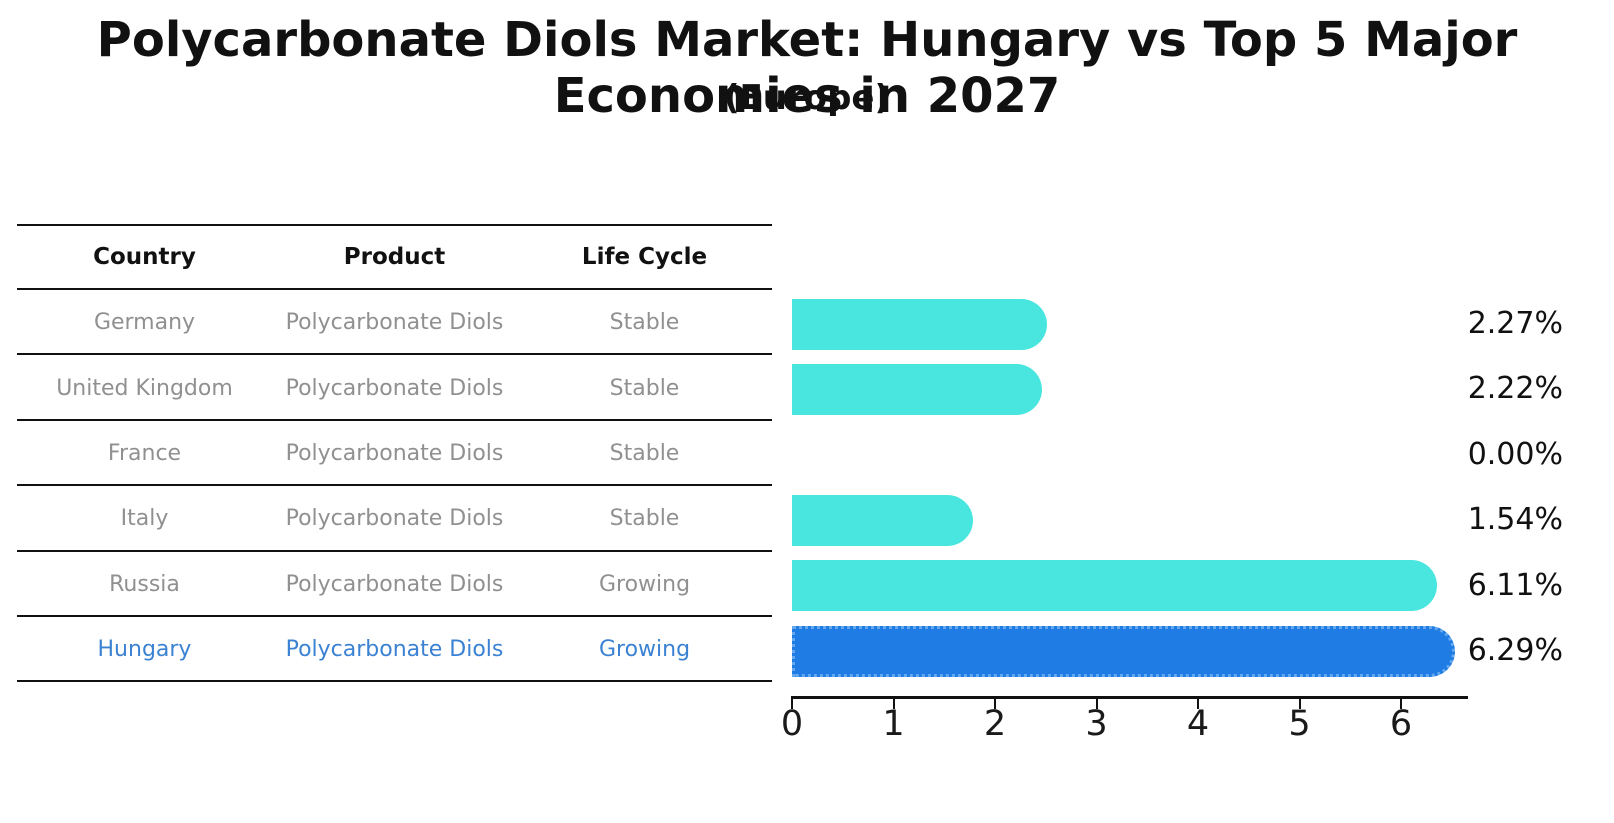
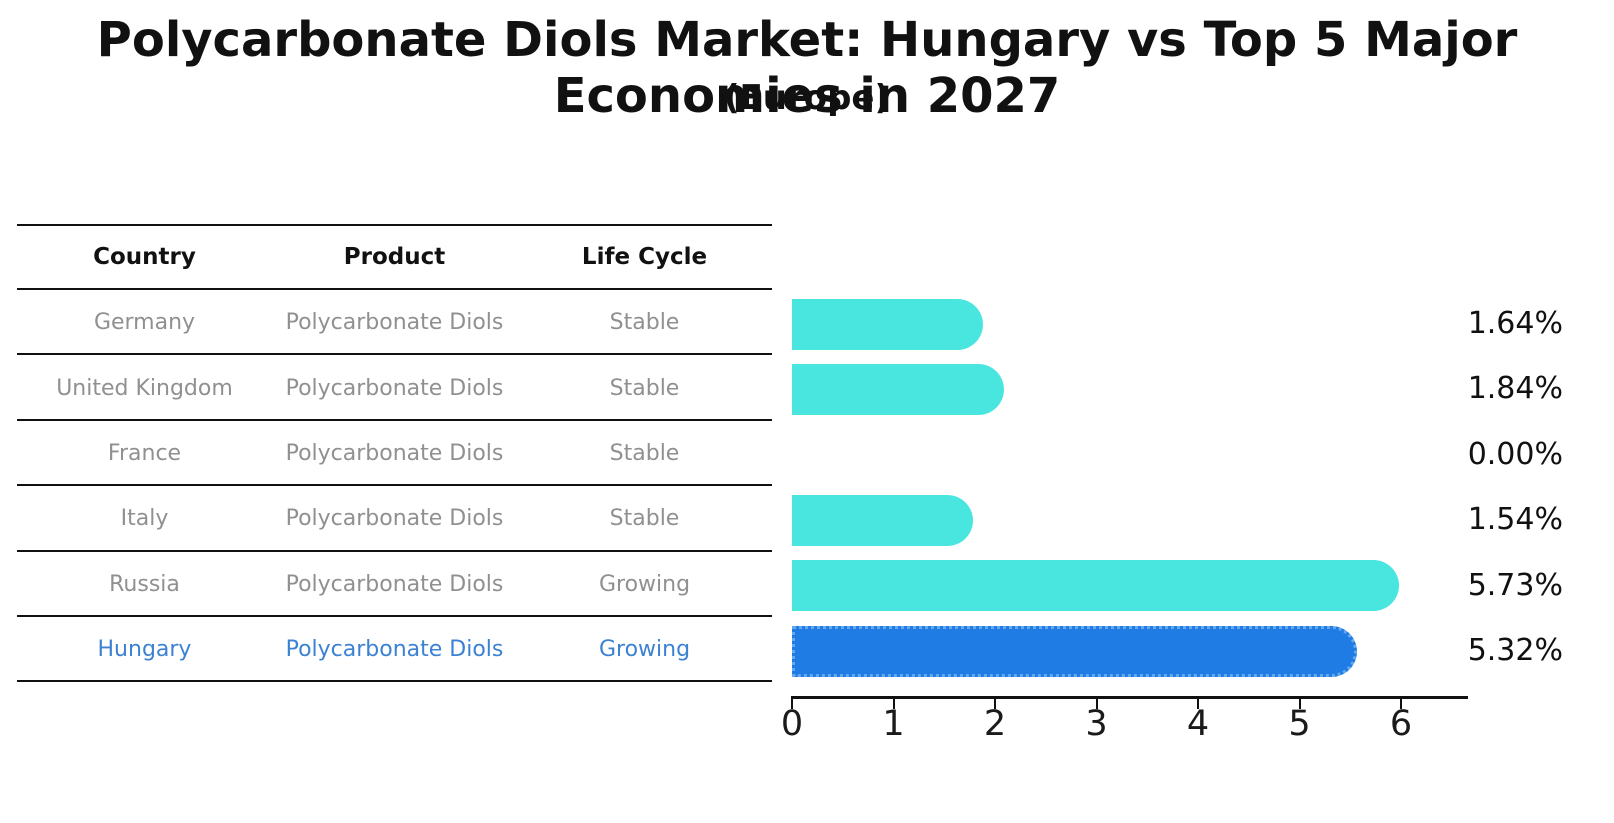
Germany: 2.27% -> 1.64%
United Kingdom: 2.22% -> 1.84%
Russia: 6.11% -> 5.73%
Hungary: 6.29% -> 5.32%
